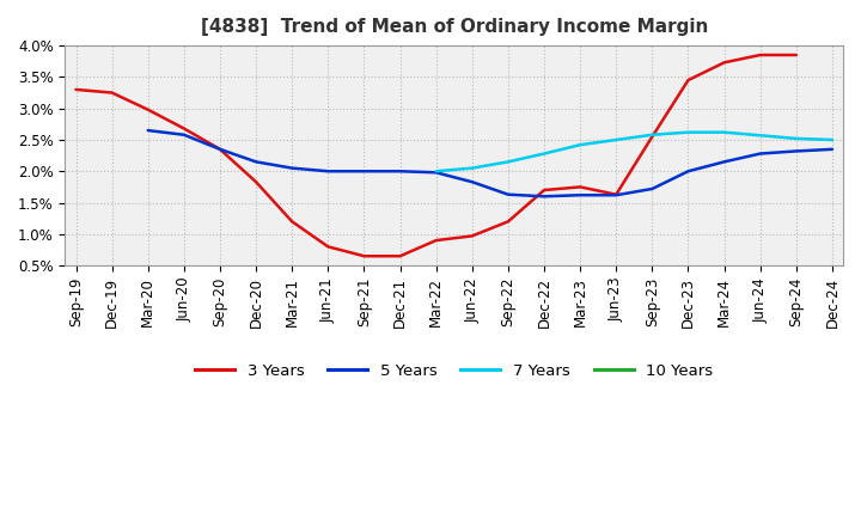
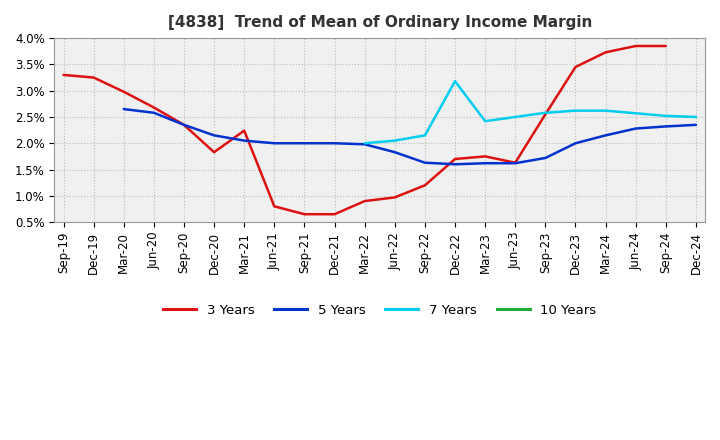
3 Years/Mar-21: 1.20% -> 2.24%
7 Years/Dec-22: 2.28% -> 3.18%
